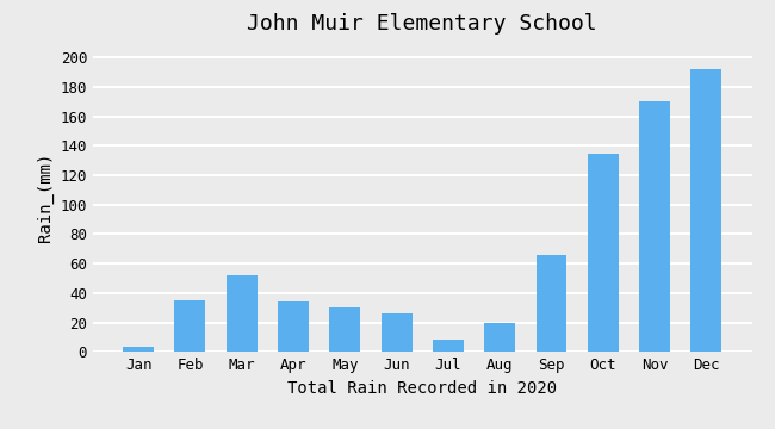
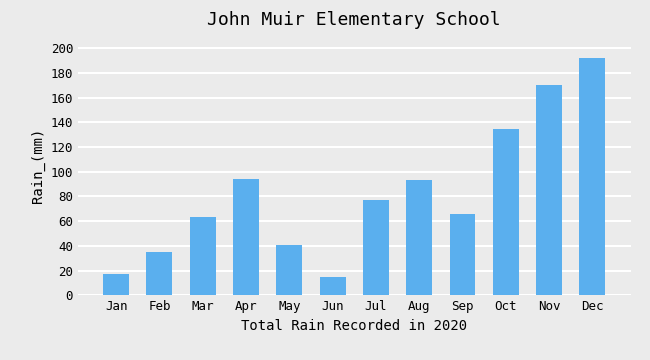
Jan: 3 -> 17
Mar: 52 -> 63
Apr: 34 -> 94
May: 30 -> 41
Jun: 26 -> 15
Jul: 8 -> 77
Aug: 20 -> 93
